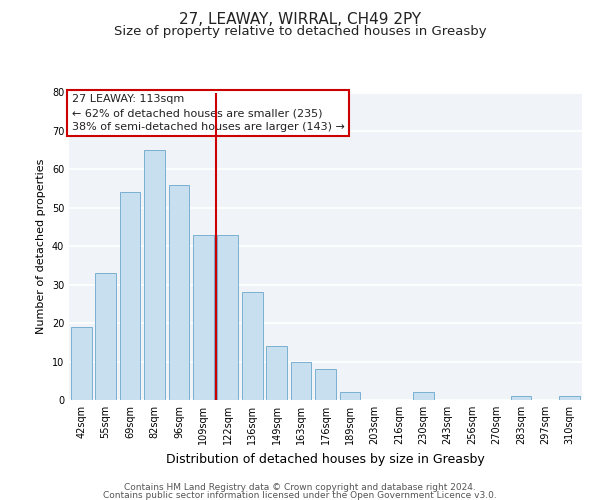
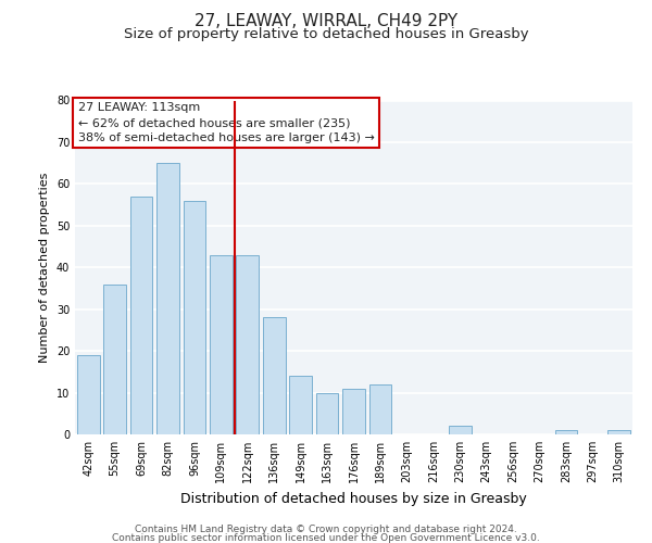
55sqm: 33 -> 36
69sqm: 54 -> 57
176sqm: 8 -> 11
189sqm: 2 -> 12
